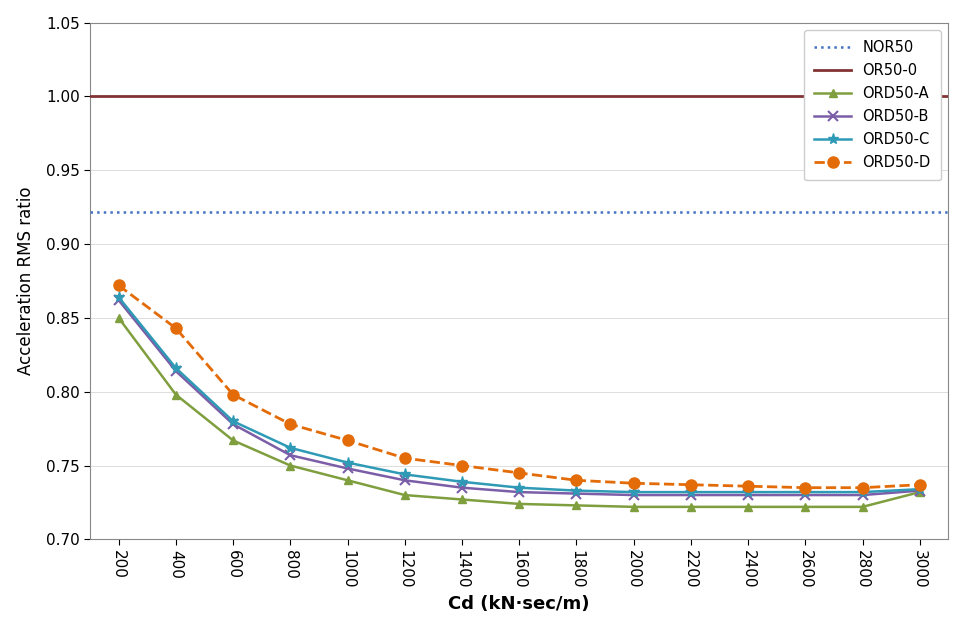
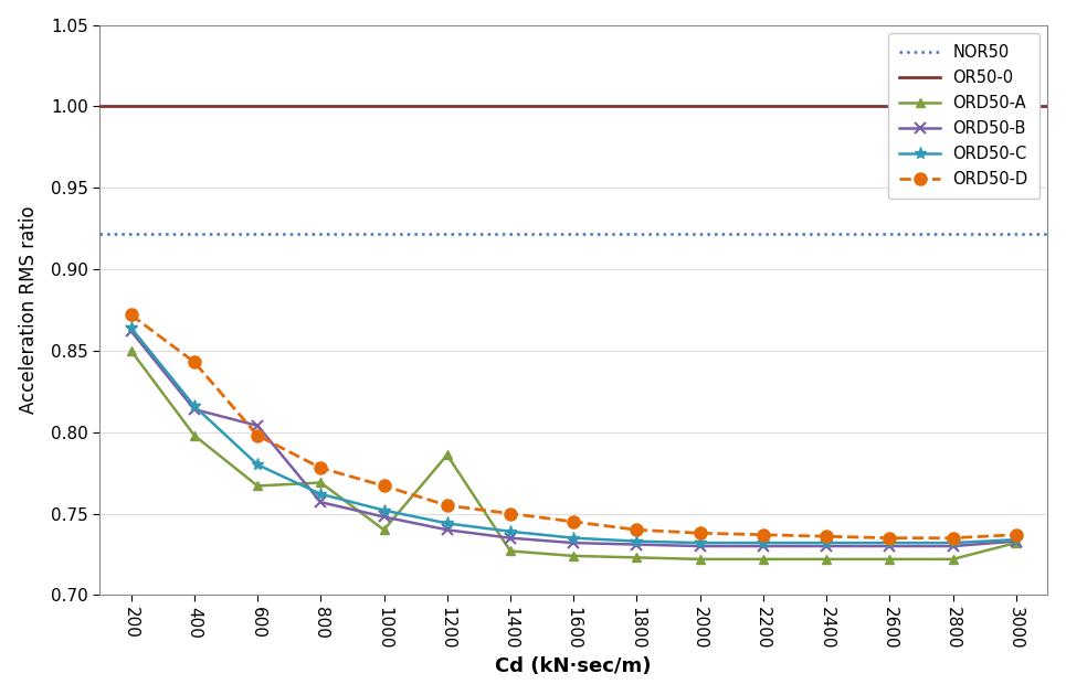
ORD50-B/600: 0.778 -> 0.804
ORD50-A/800: 0.750 -> 0.769
ORD50-A/1200: 0.730 -> 0.786
